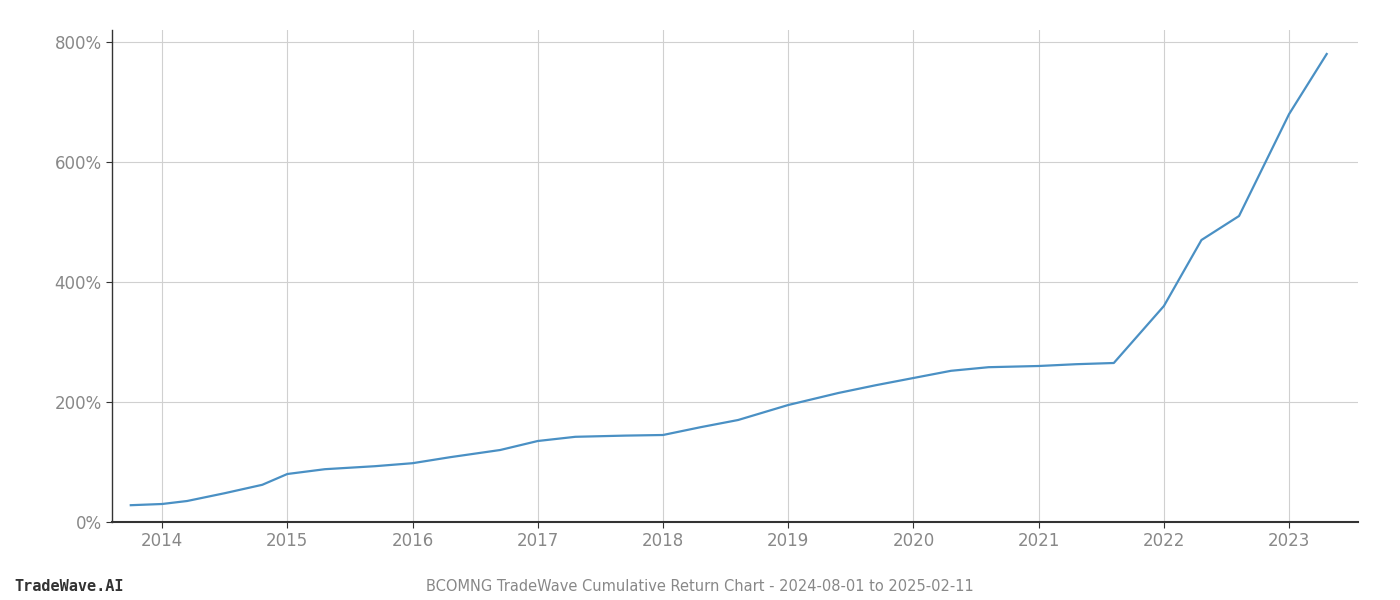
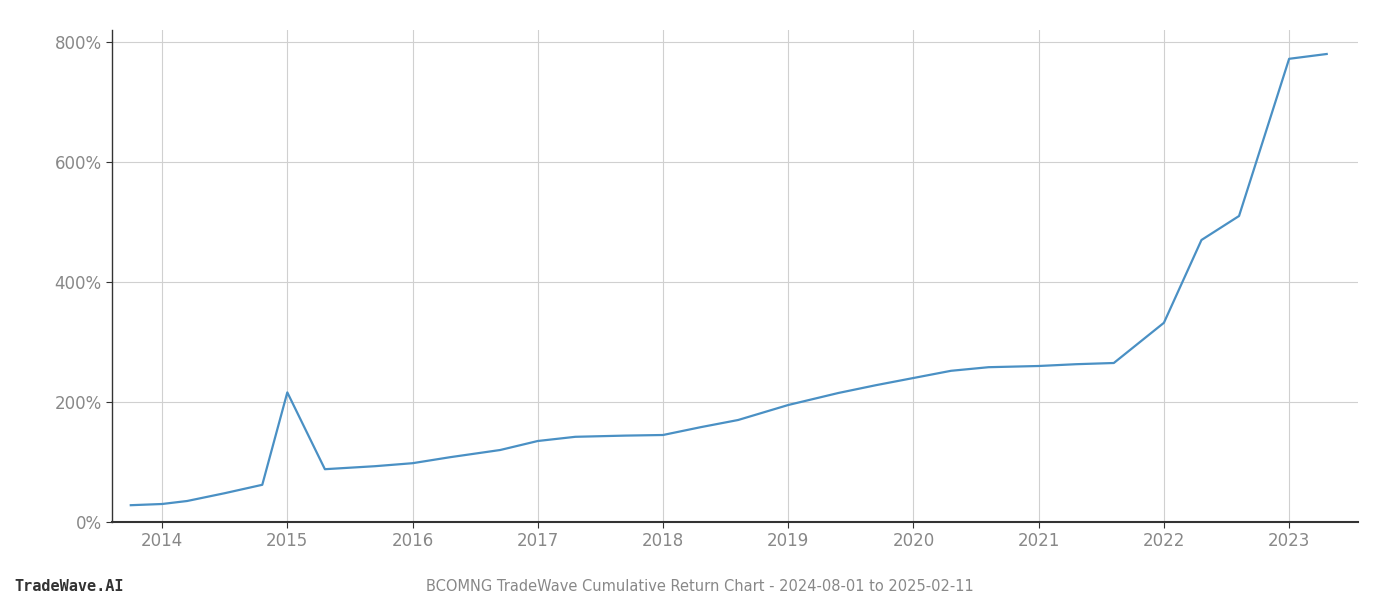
2015: 80% -> 216%
2022: 360% -> 332%
2023: 680% -> 772%
